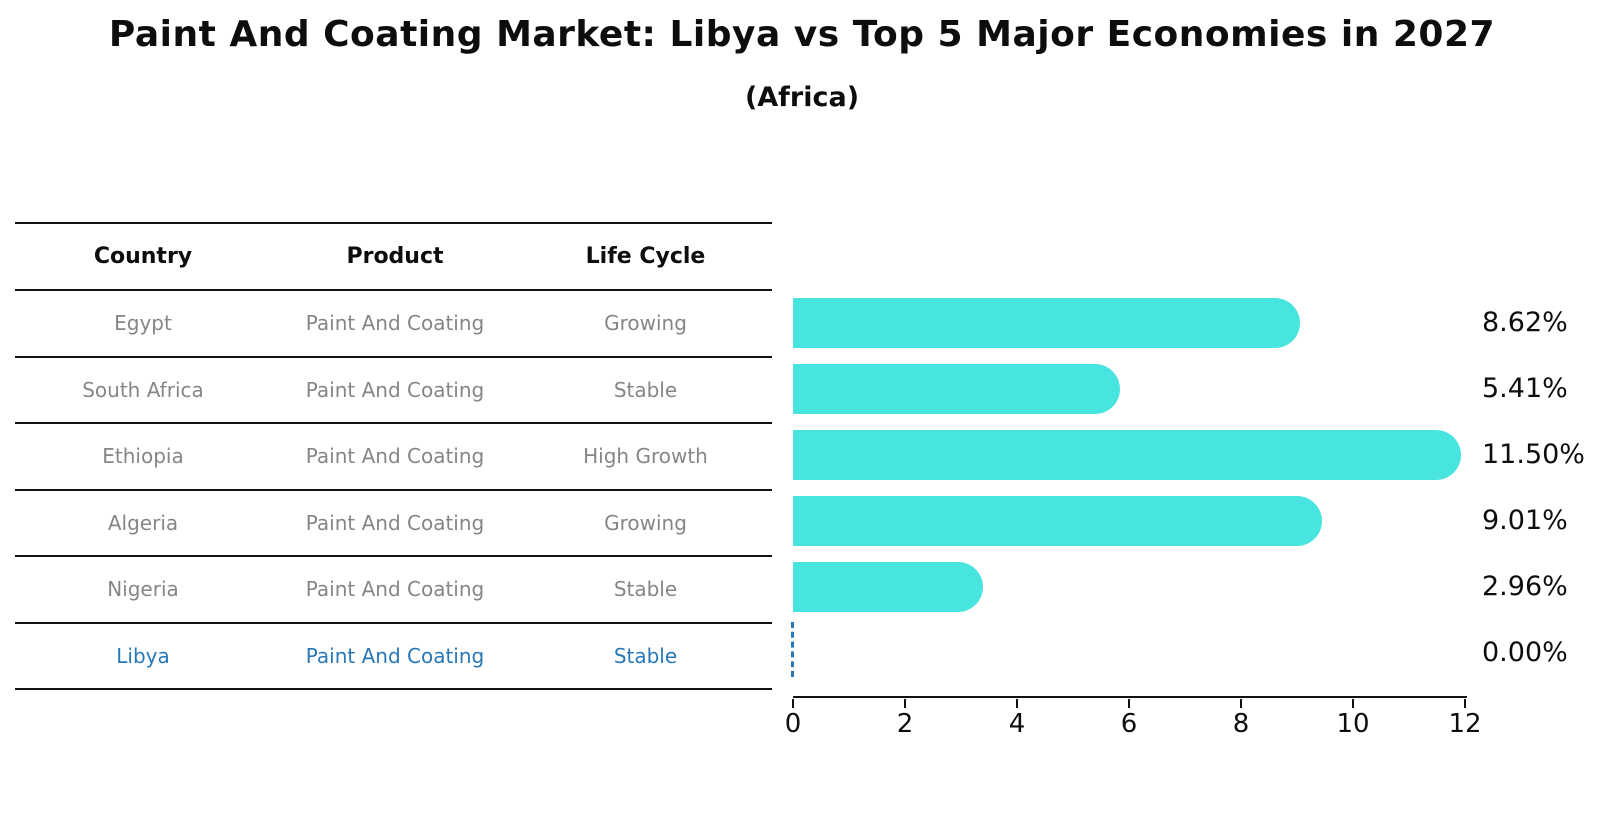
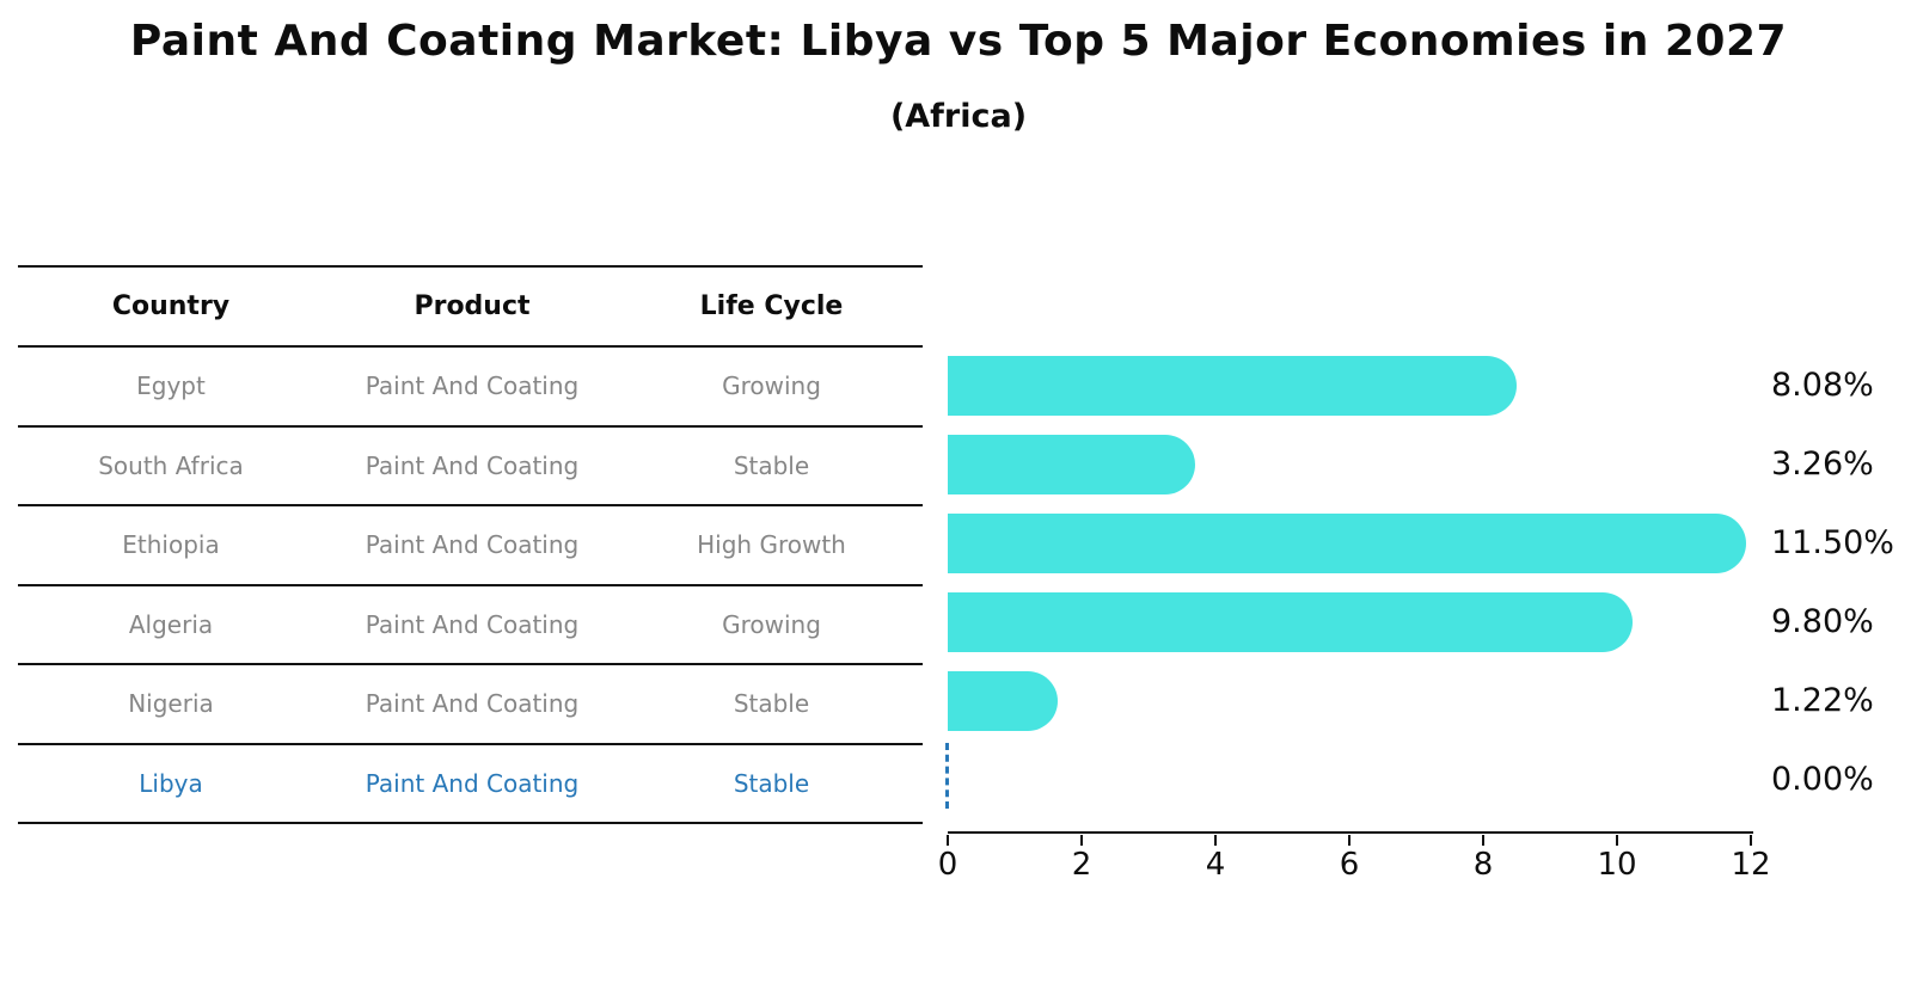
Egypt: 8.62% -> 8.08%
South Africa: 5.41% -> 3.26%
Algeria: 9.01% -> 9.80%
Nigeria: 2.96% -> 1.22%
